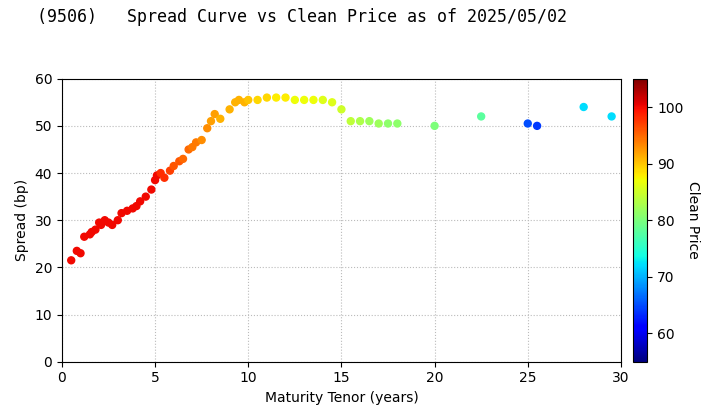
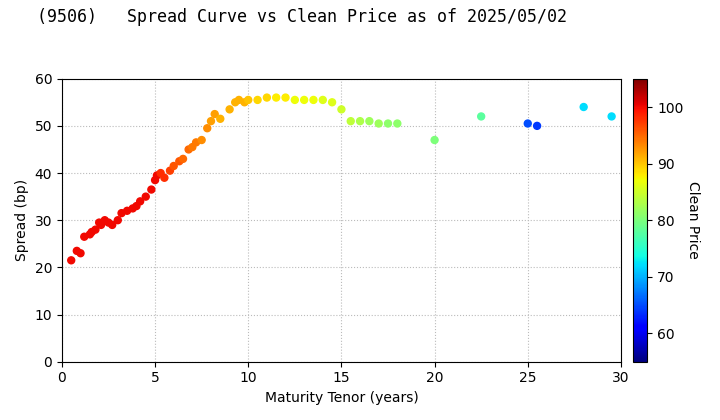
20: 50.0 -> 47.0
